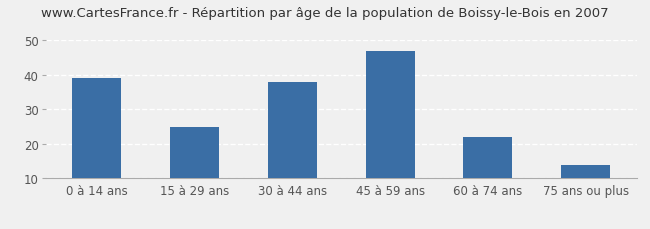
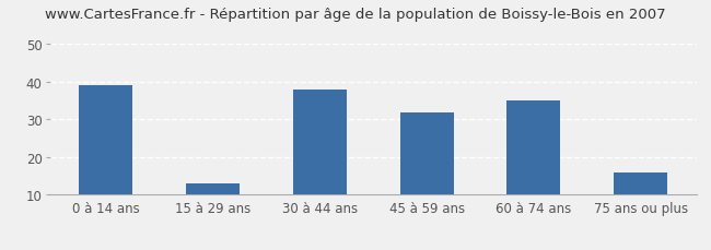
15 à 29 ans: 25 -> 13
45 à 59 ans: 47 -> 32
60 à 74 ans: 22 -> 35
75 ans ou plus: 14 -> 16
